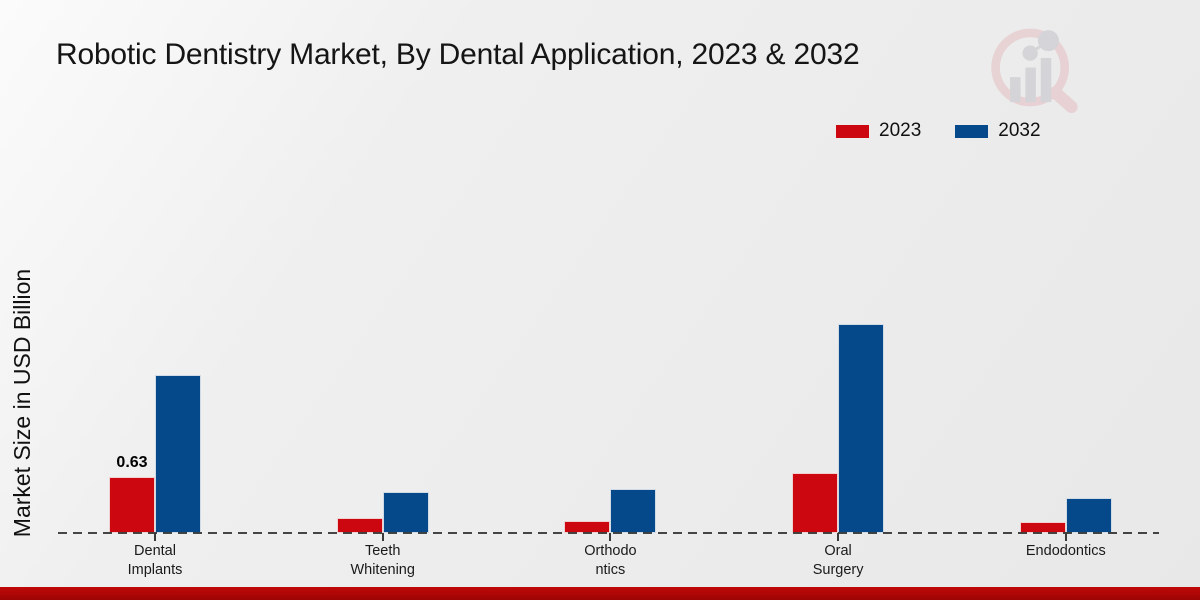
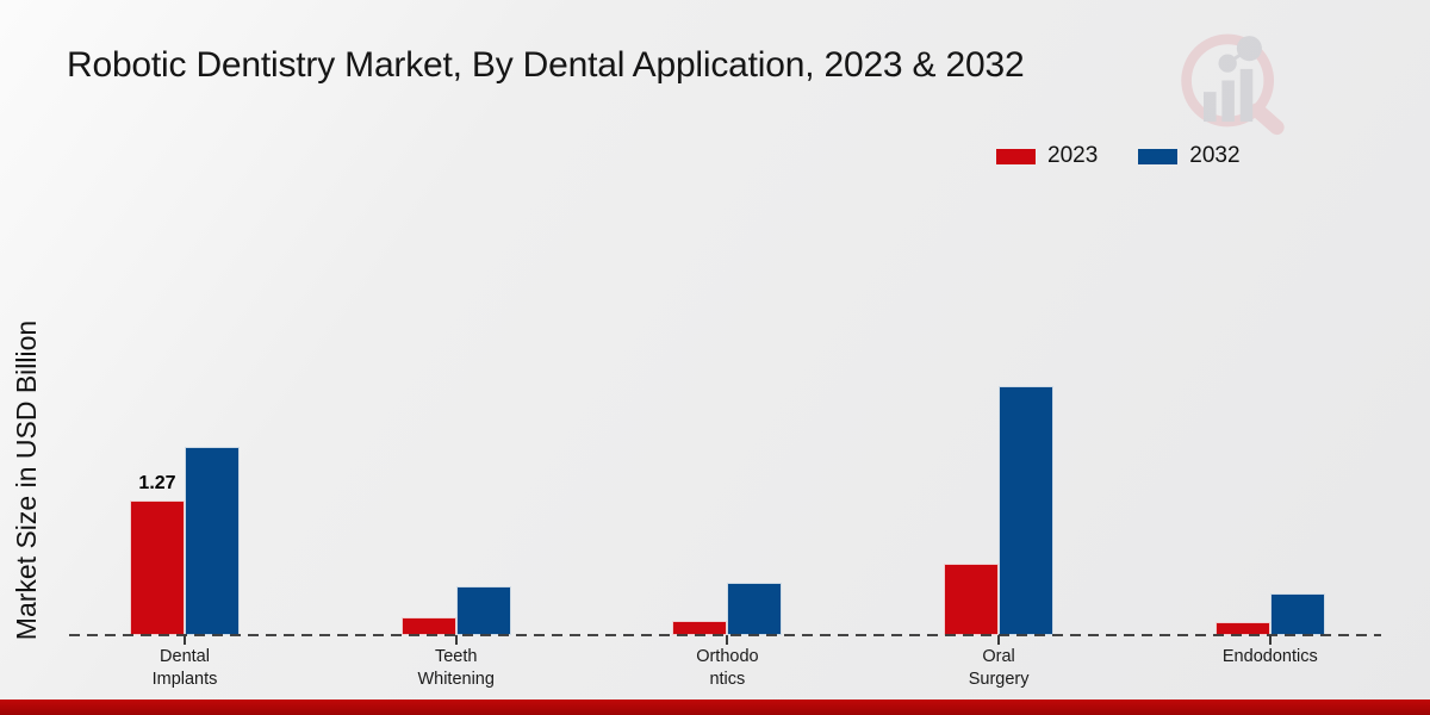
2023/Dental Implants: 0.63 -> 1.27
